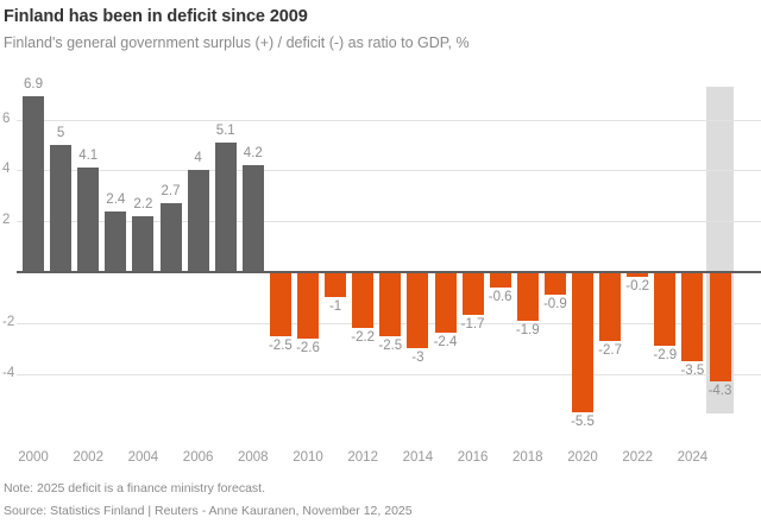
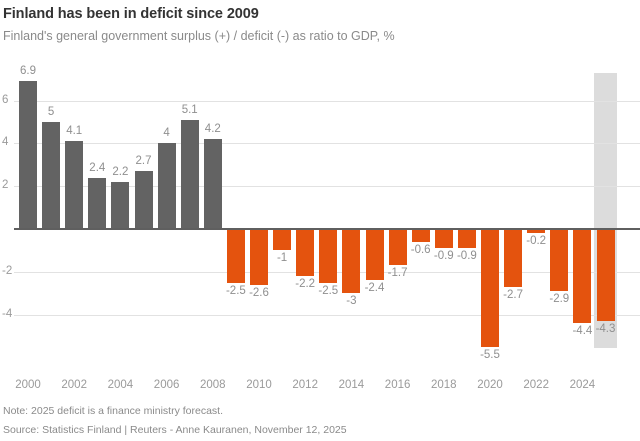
2018: -1.9 -> -0.9
2024: -3.5 -> -4.4
